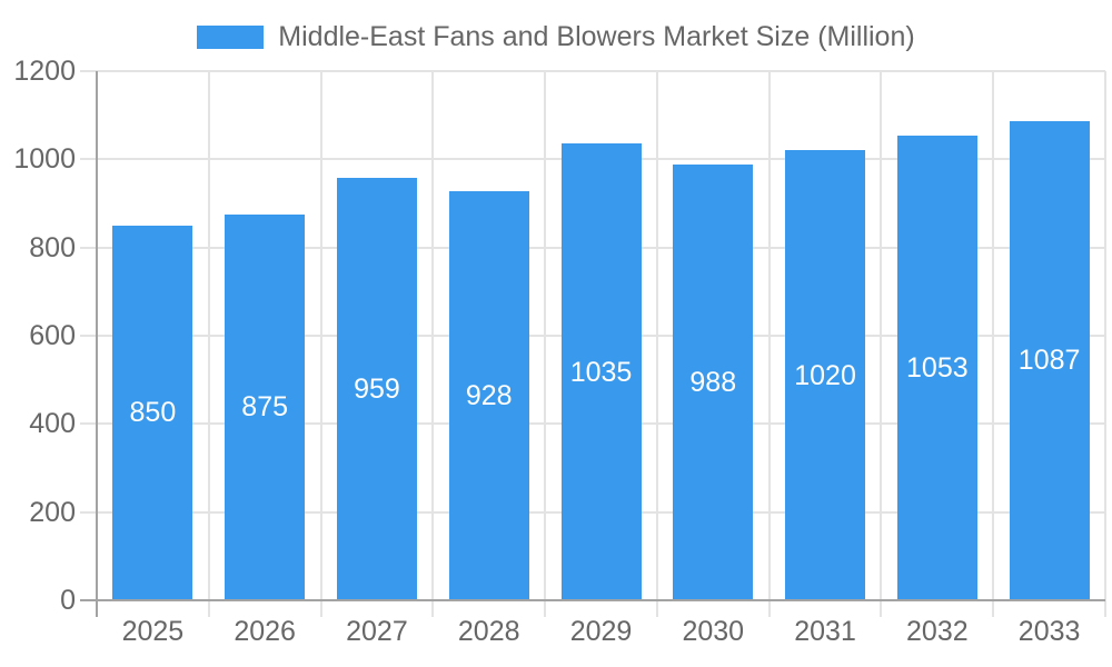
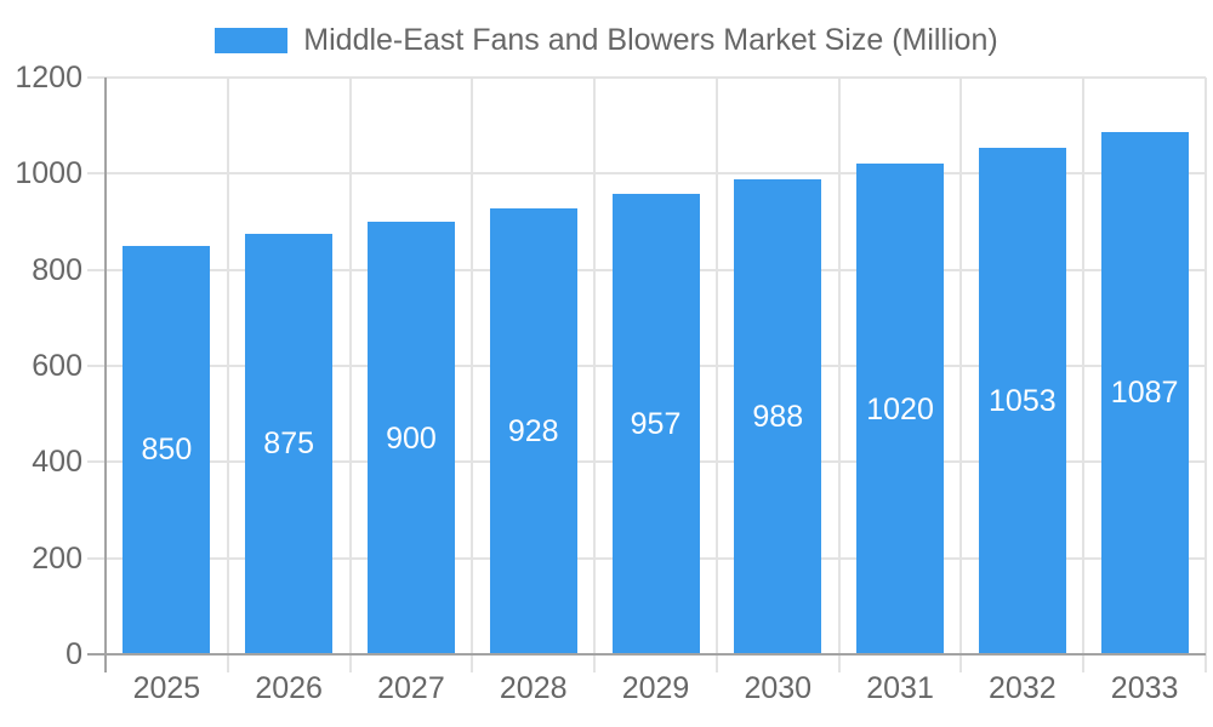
2027: 959 -> 900
2029: 1035 -> 957
